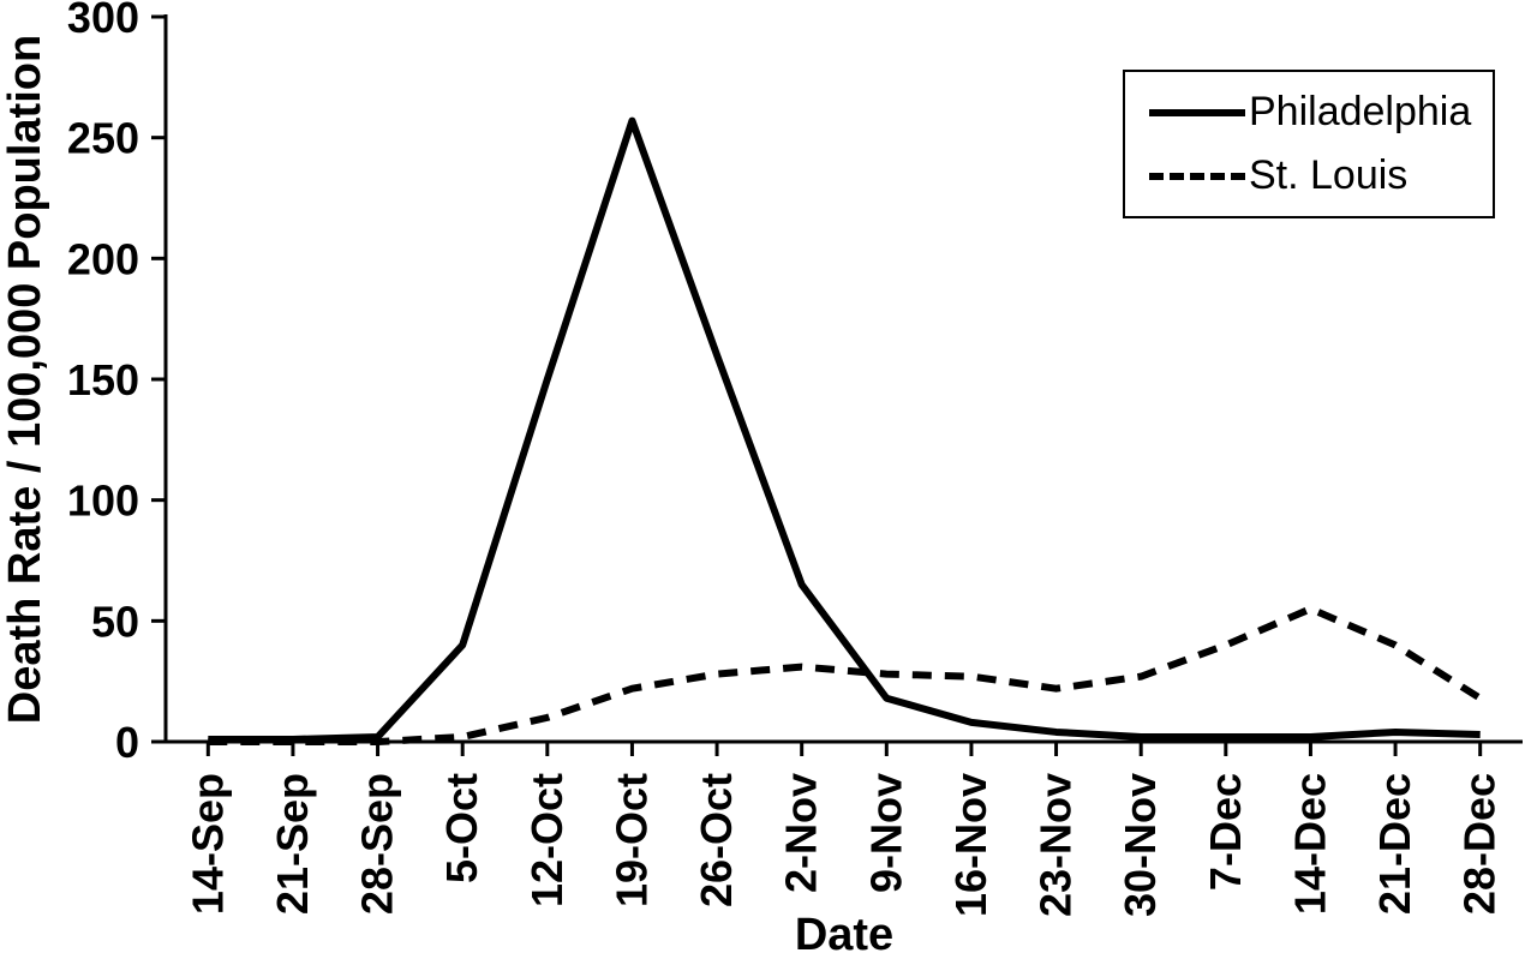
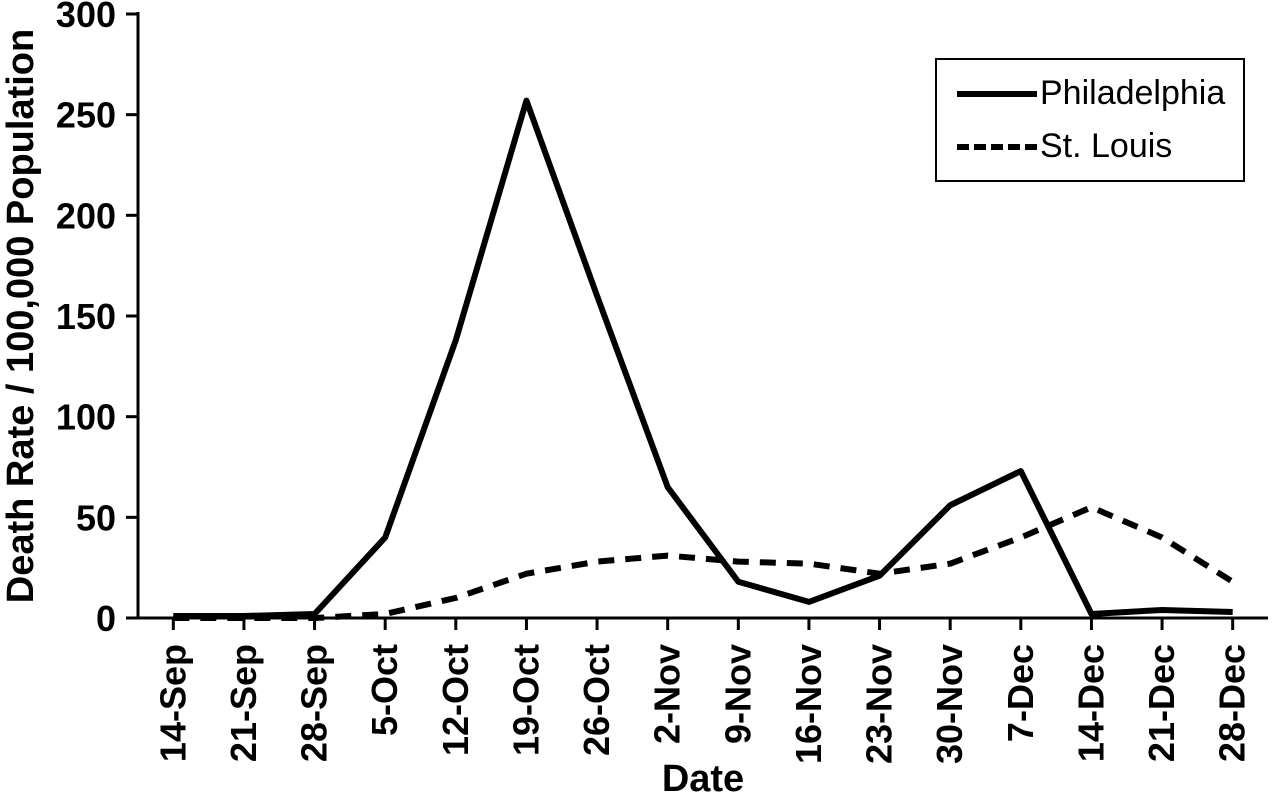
Philadelphia/12-Oct: 150 -> 138
Philadelphia/23-Nov: 4 -> 21
Philadelphia/30-Nov: 2 -> 56
Philadelphia/7-Dec: 2 -> 73
